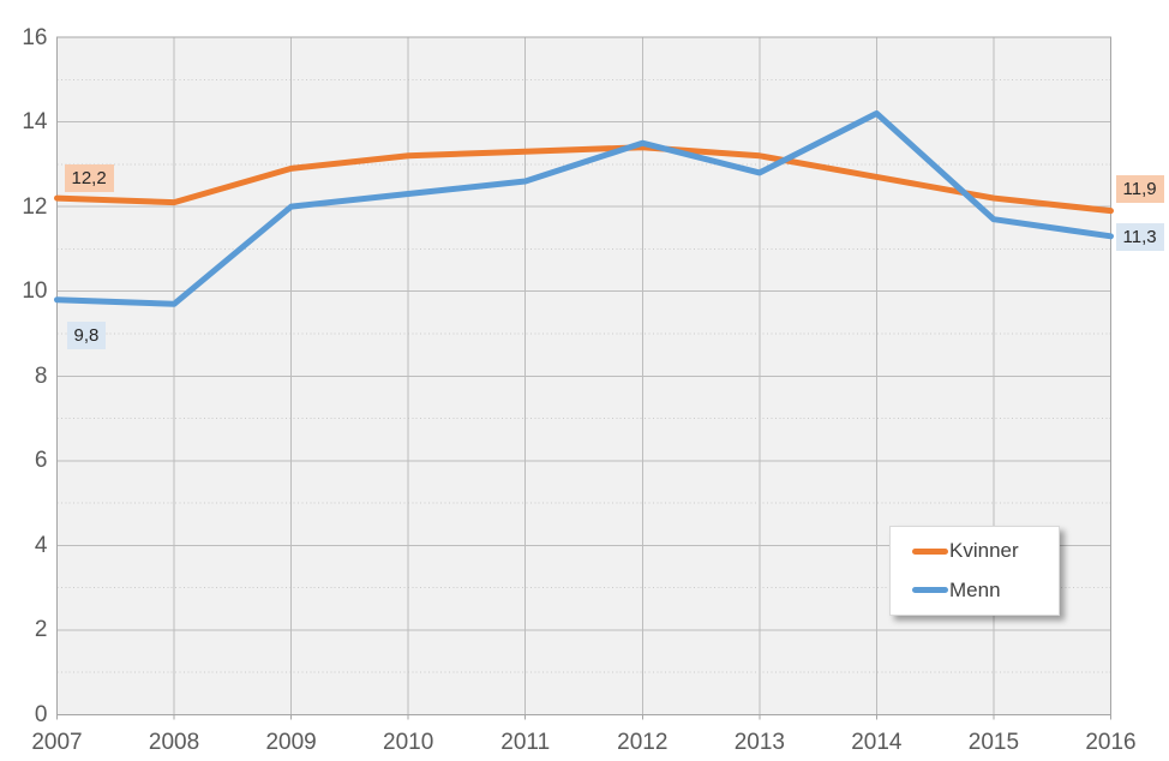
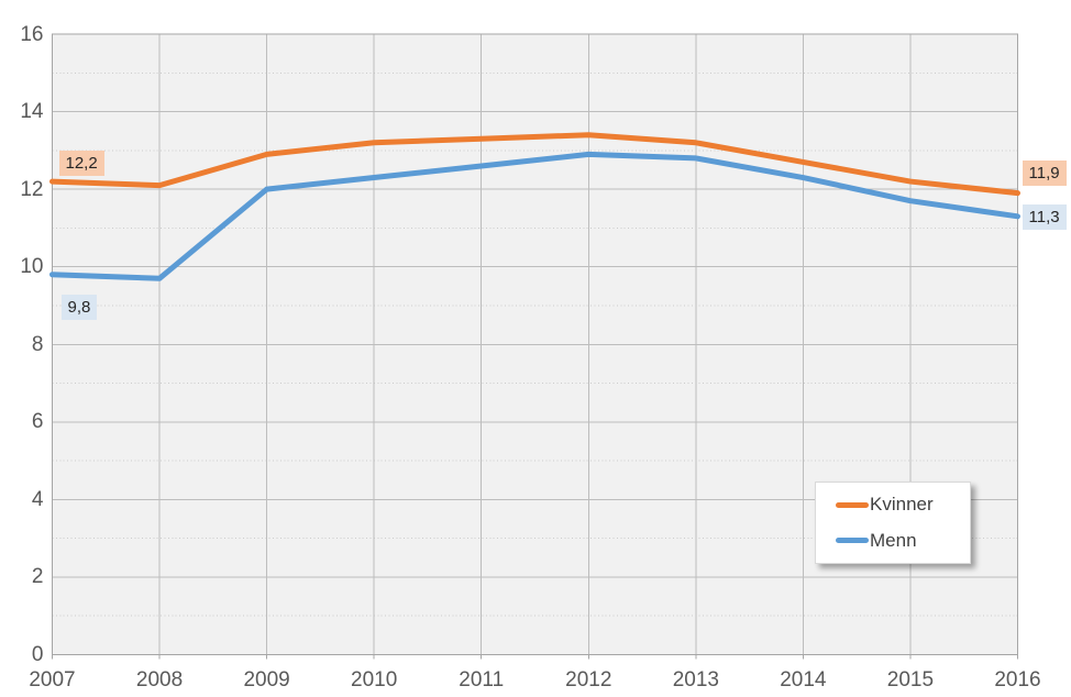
Menn/2012: 13.5 -> 12.9
Menn/2014: 14.2 -> 12.3
